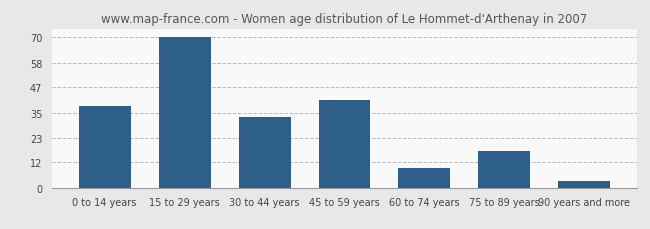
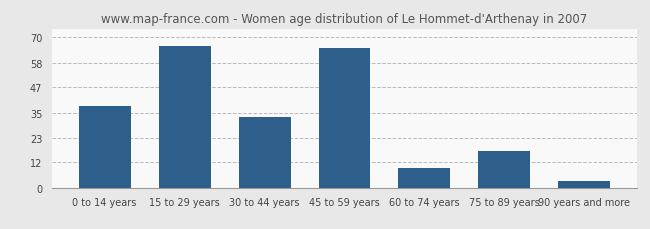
15 to 29 years: 70 -> 66
45 to 59 years: 41 -> 65
